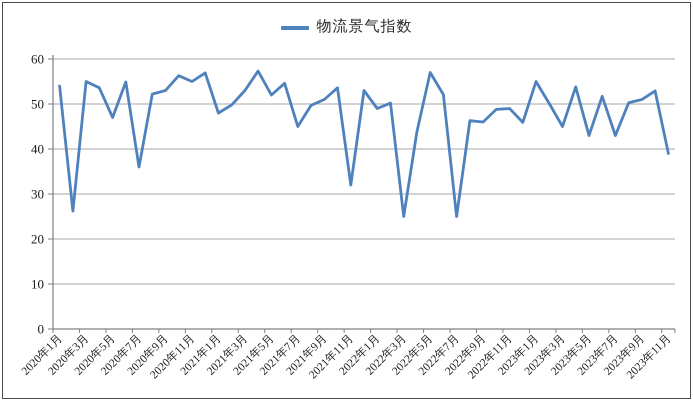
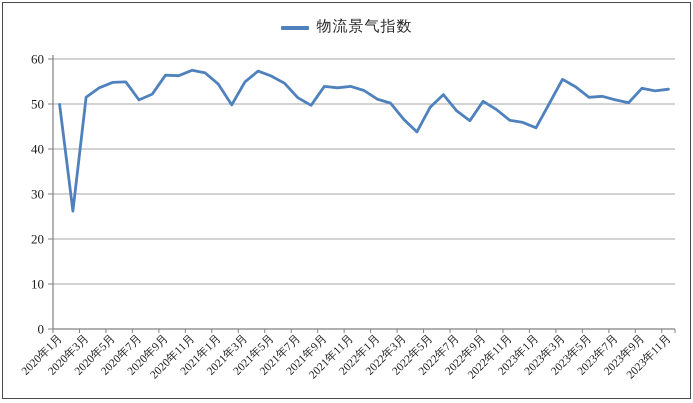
2020年1月: 54 -> 50
2020年3月: 55 -> 52
2020年5月: 47 -> 55
2020年7月: 36 -> 51
2020年9月: 53 -> 56
2020年11月: 55 -> 58
2021年1月: 48 -> 54
2021年3月: 53 -> 55
2021年5月: 52 -> 56
2021年7月: 45 -> 51
2021年9月: 51 -> 54
2021年11月: 32 -> 54
2022年1月: 49 -> 51
2022年3月: 25 -> 47
2022年5月: 57 -> 49
2022年7月: 25 -> 48
2022年9月: 46 -> 51
2022年11月: 49 -> 46
2023年1月: 55 -> 45
2023年3月: 45 -> 56
2023年5月: 43 -> 52
2023年7月: 43 -> 51
2023年9月: 51 -> 54
2023年11月: 39 -> 53
